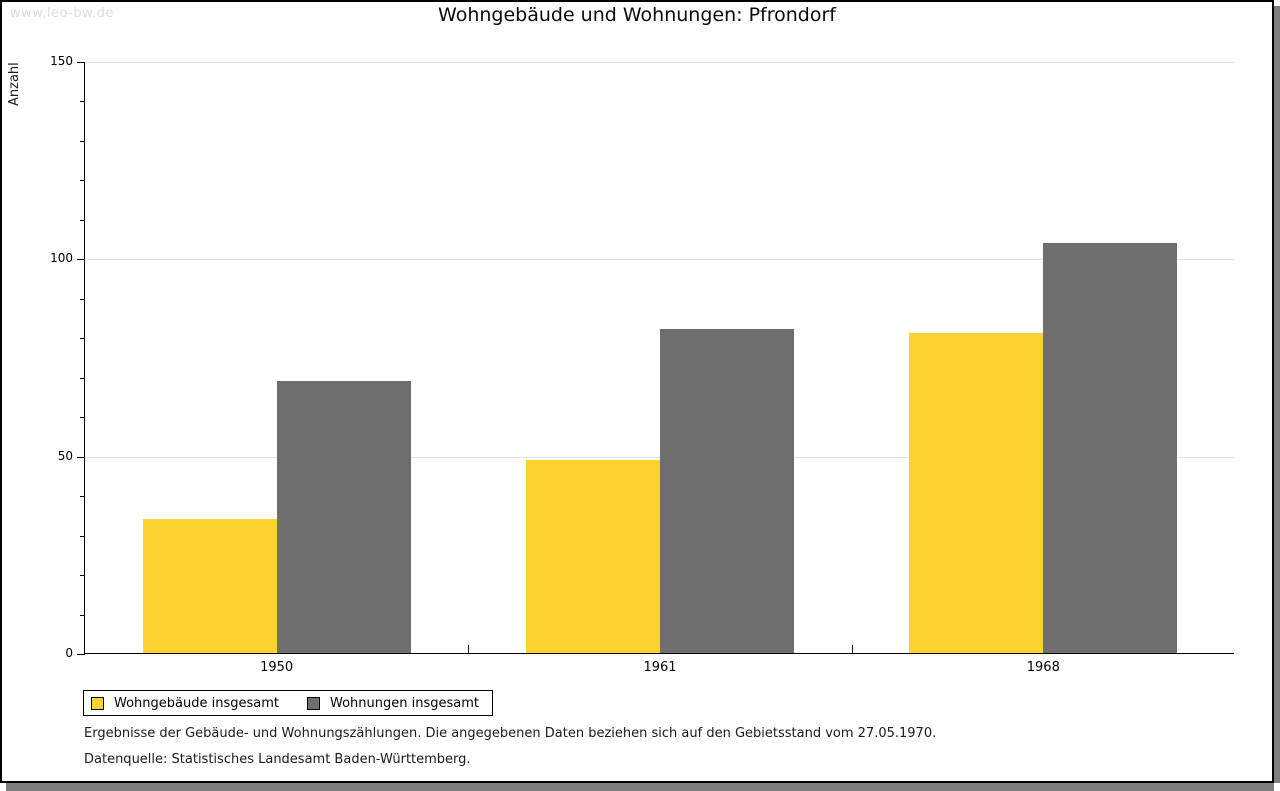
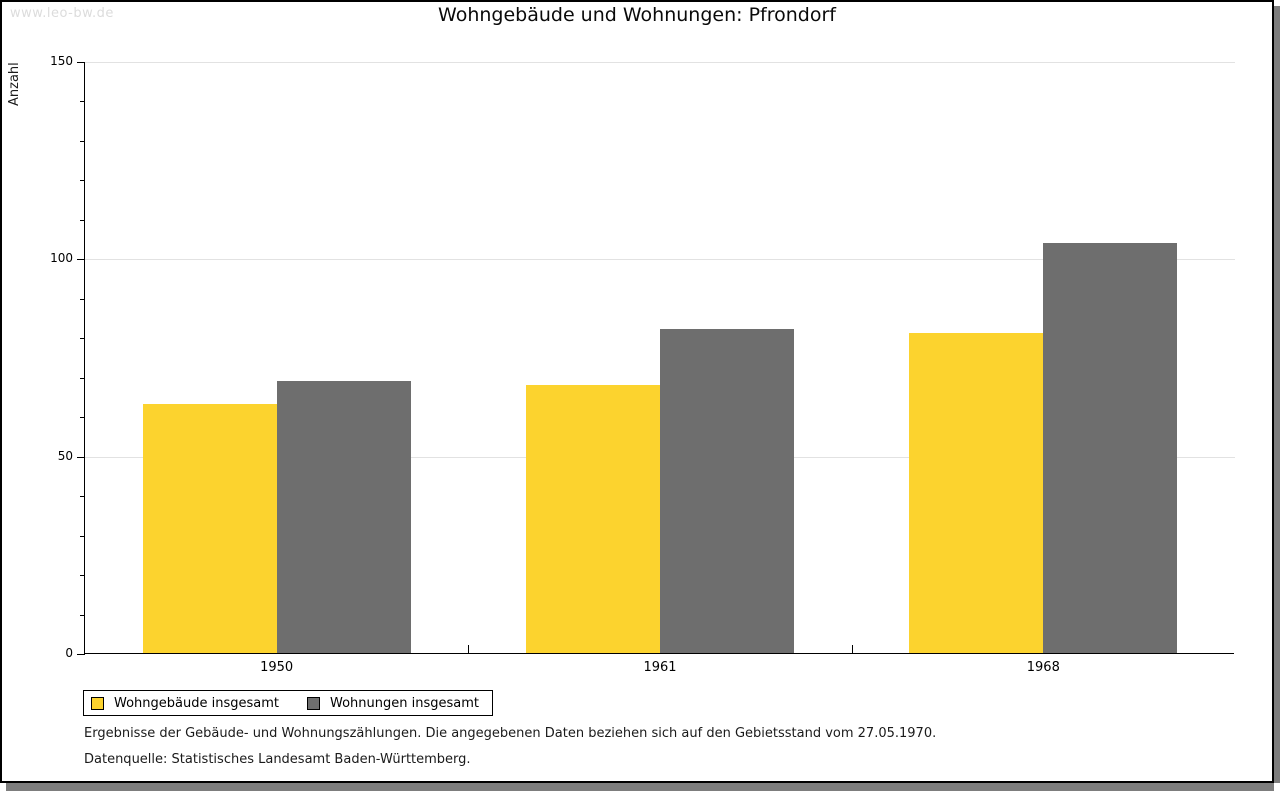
Wohngebäude insgesamt/1950: 34 -> 63
Wohngebäude insgesamt/1961: 49 -> 68
